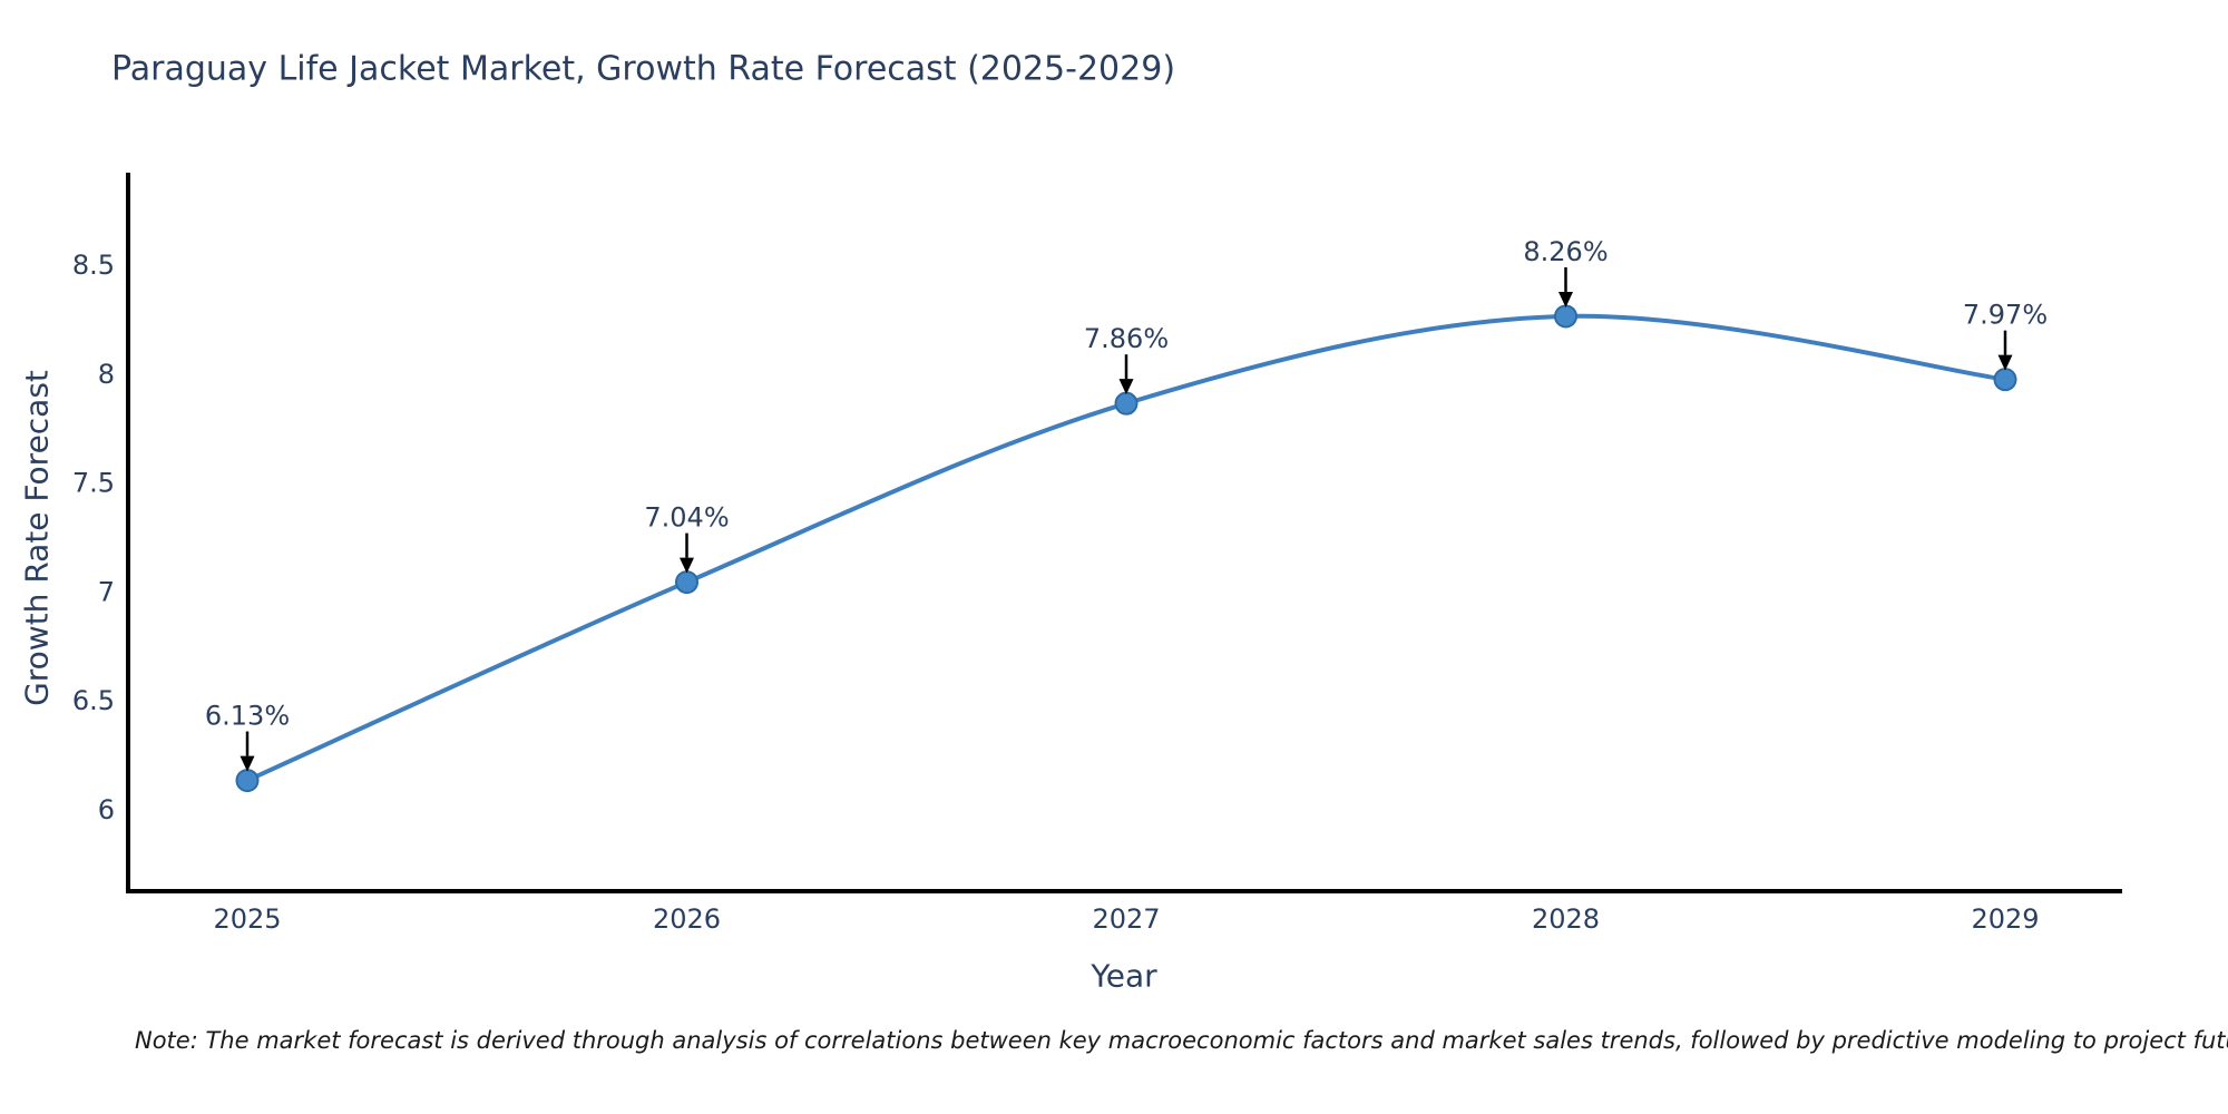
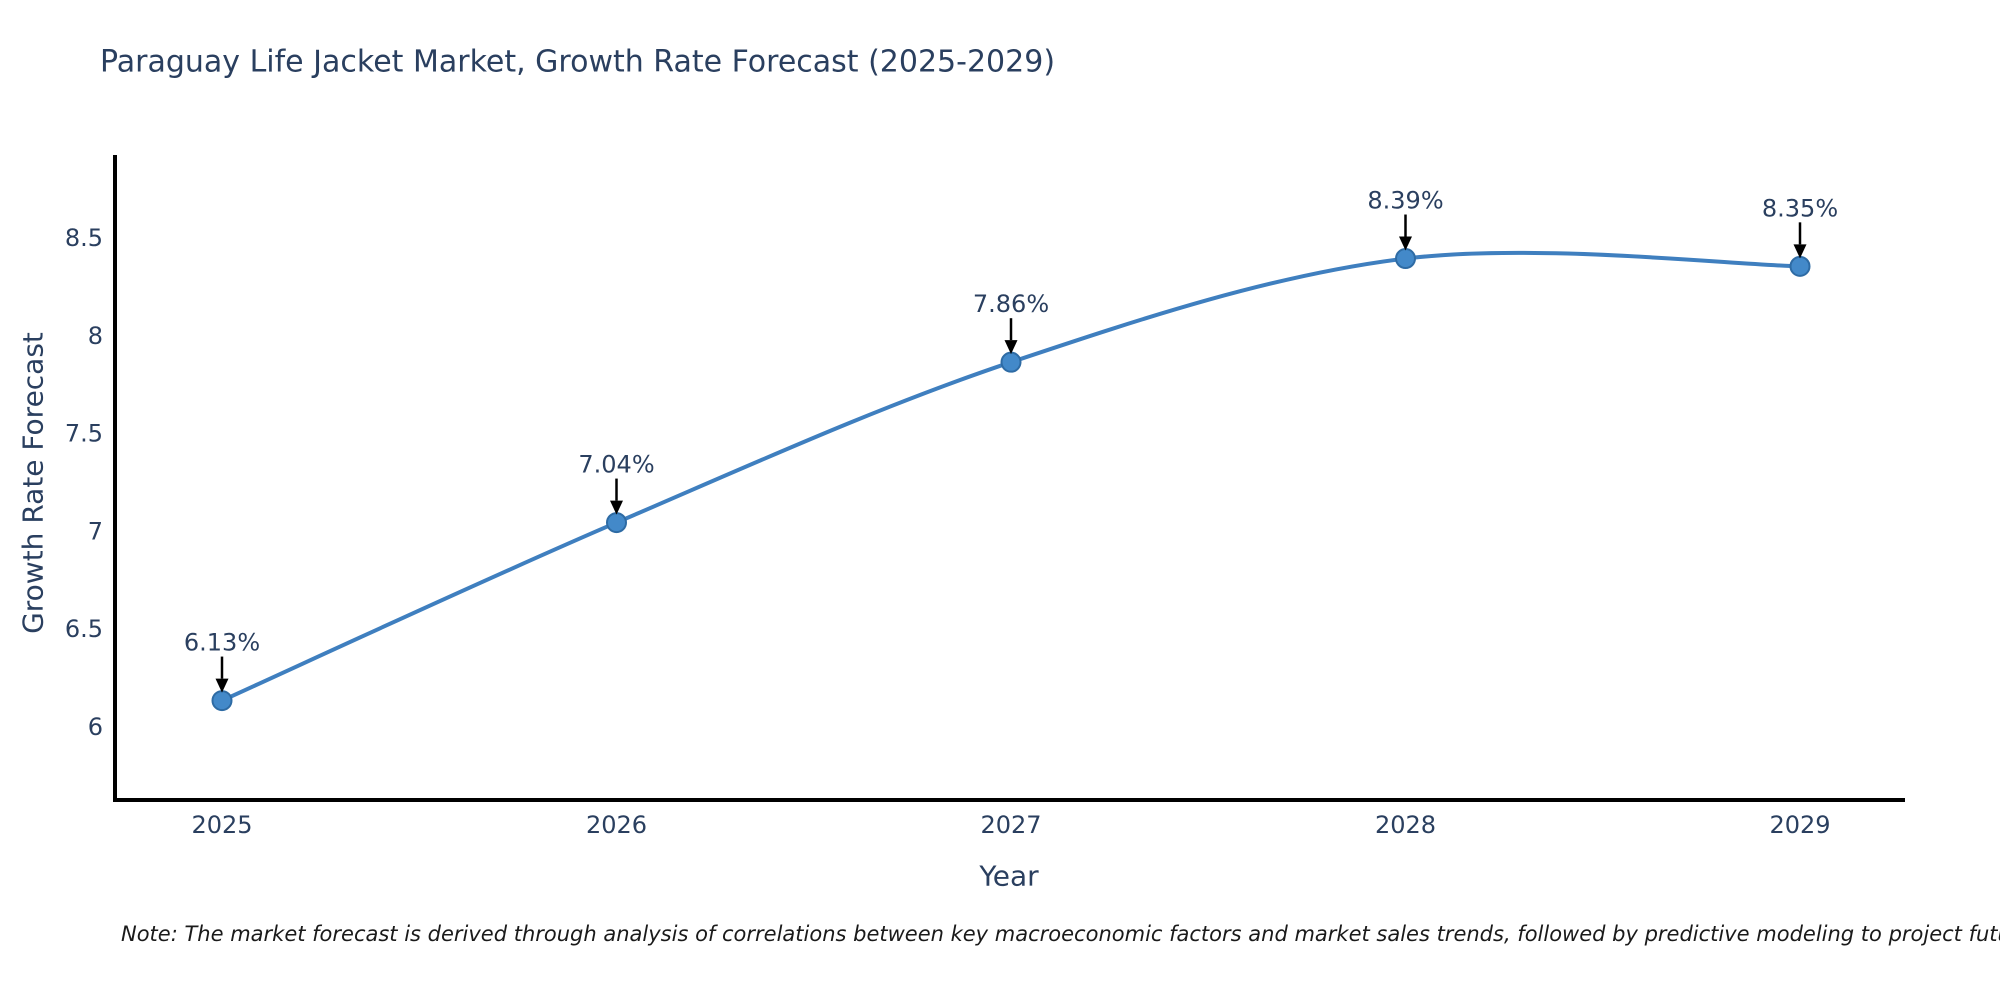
2028: 8.26% -> 8.39%
2029: 7.97% -> 8.35%
